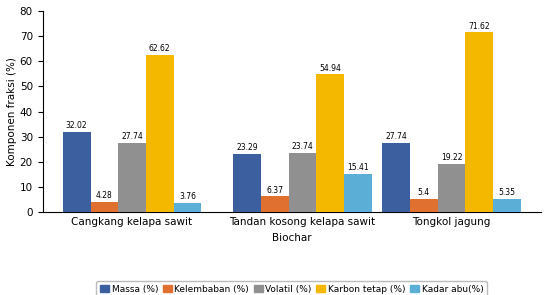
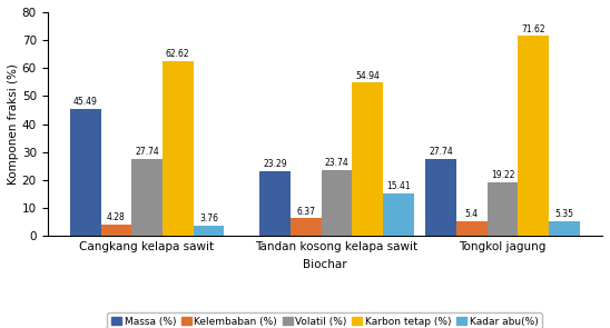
Massa (%)/Cangkang kelapa sawit: 32.02 -> 45.49
